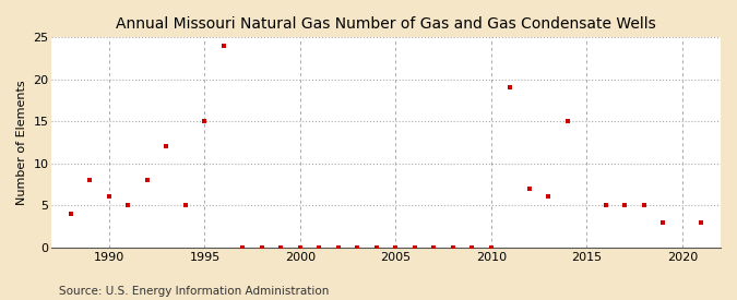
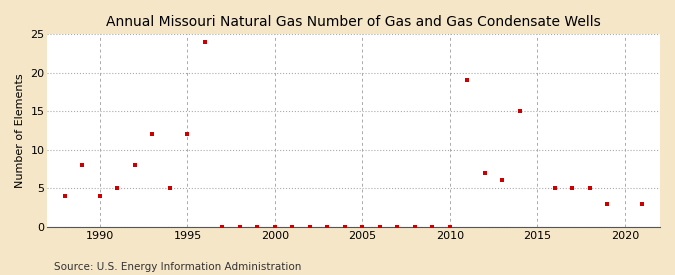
1990: 6 -> 4
1995: 15 -> 12
